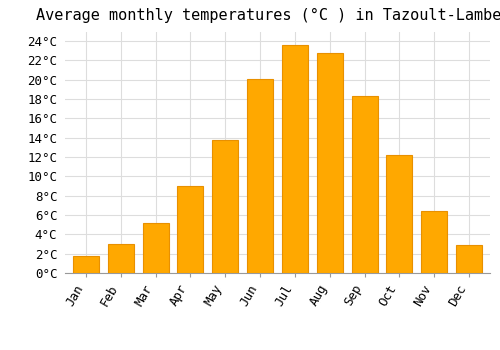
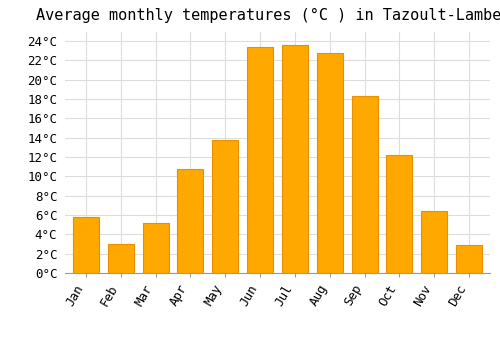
Jan: 1.8°C -> 5.8°C
Apr: 9.0°C -> 10.8°C
Jun: 20.1°C -> 23.4°C
